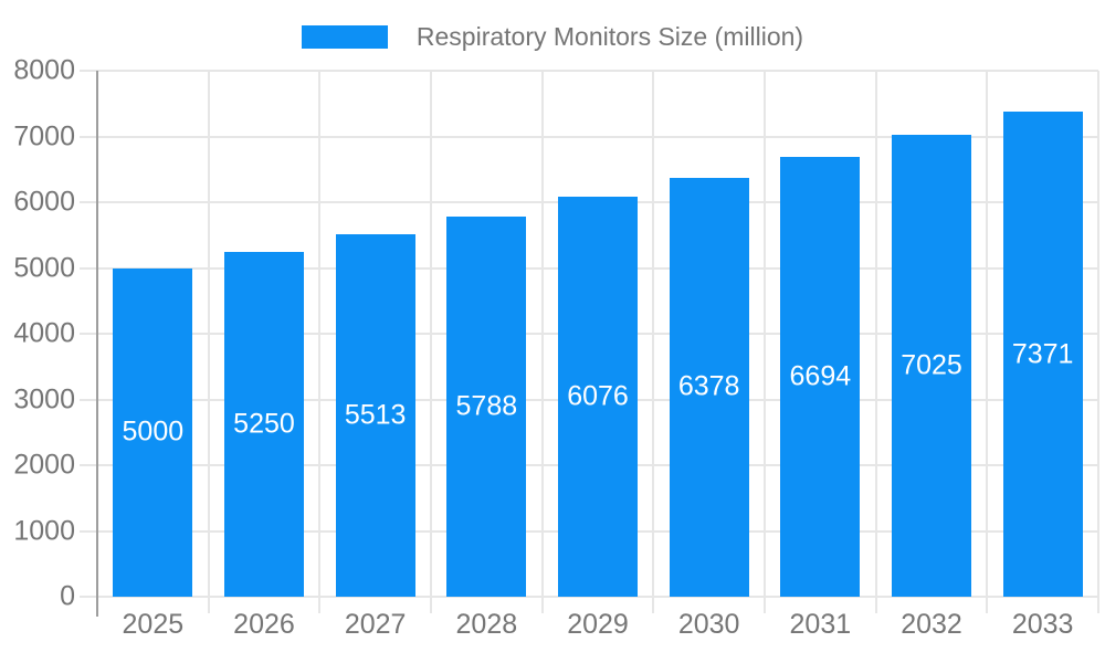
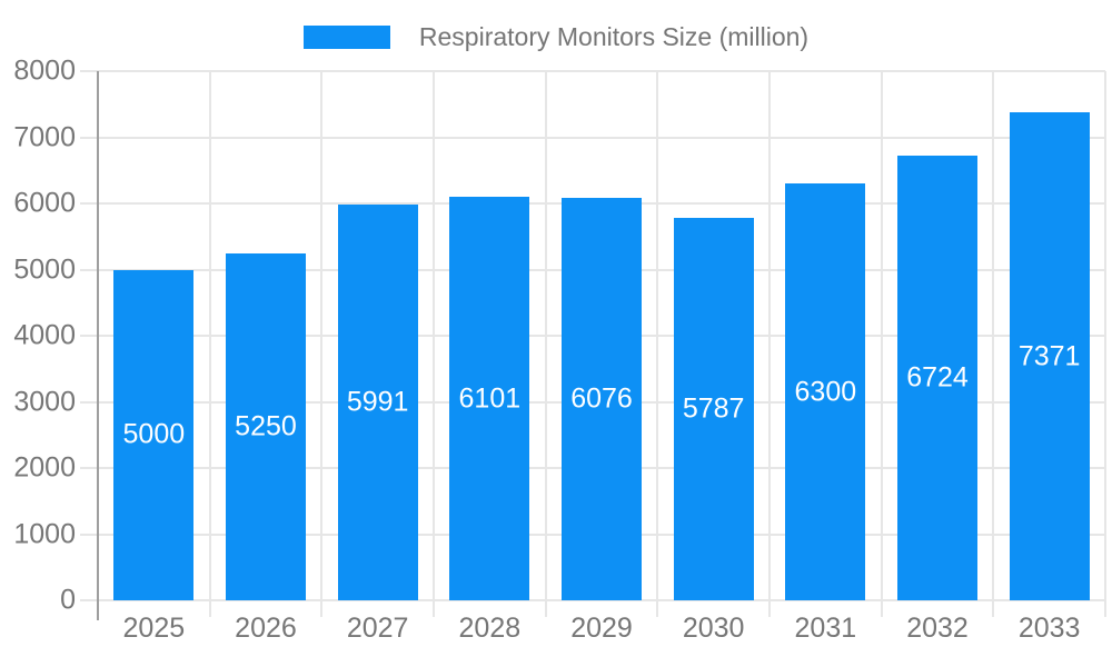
2027: 5513 -> 5991
2028: 5788 -> 6101
2030: 6378 -> 5787
2031: 6694 -> 6300
2032: 7025 -> 6724
